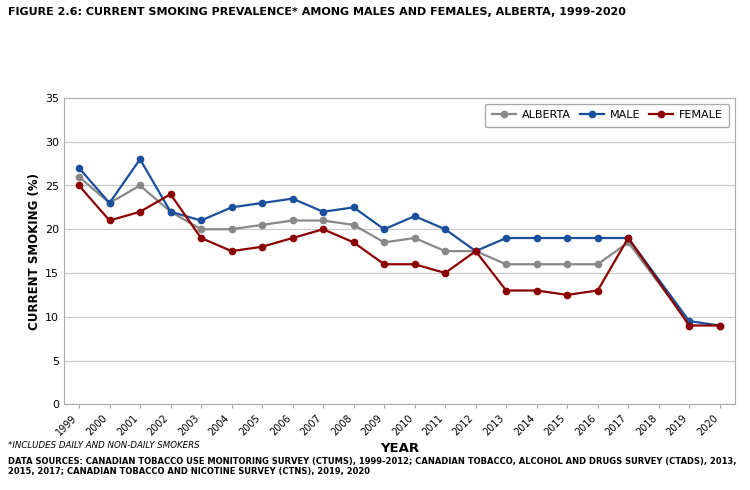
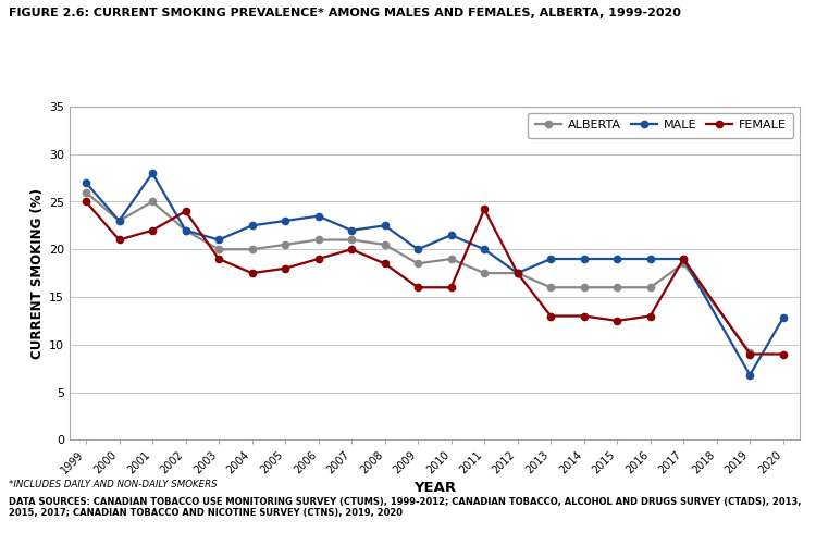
FEMALE/2011: 15.0 -> 24.2
MALE/2019: 9.5 -> 6.8
MALE/2020: 9.0 -> 12.8
